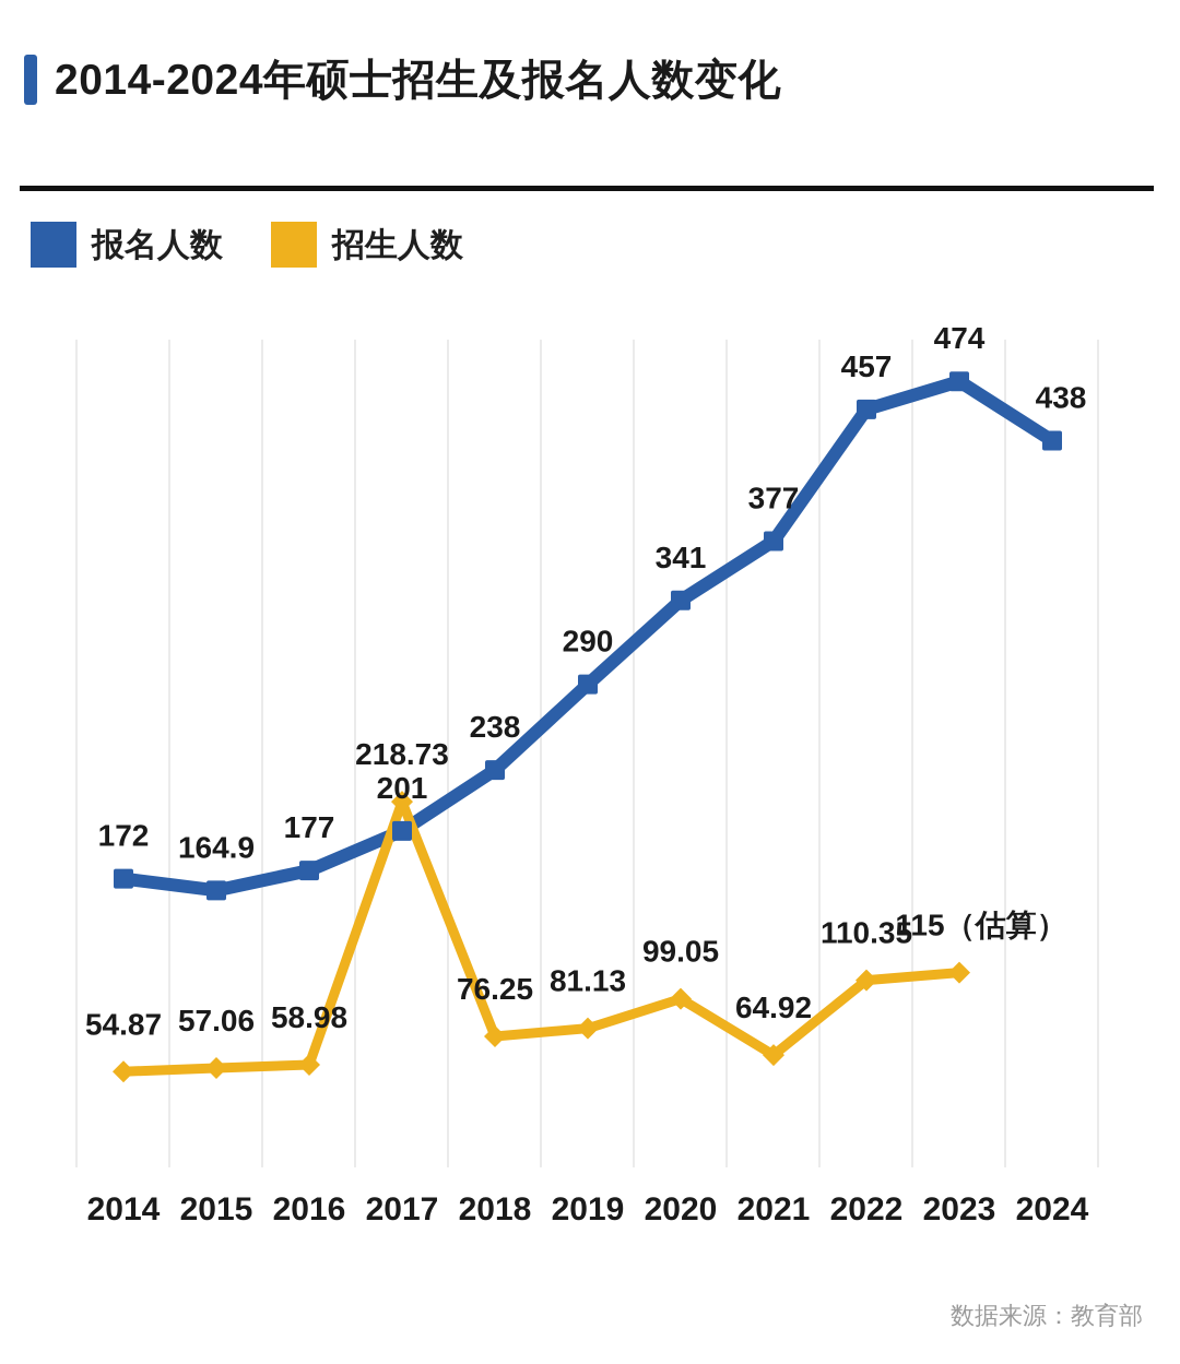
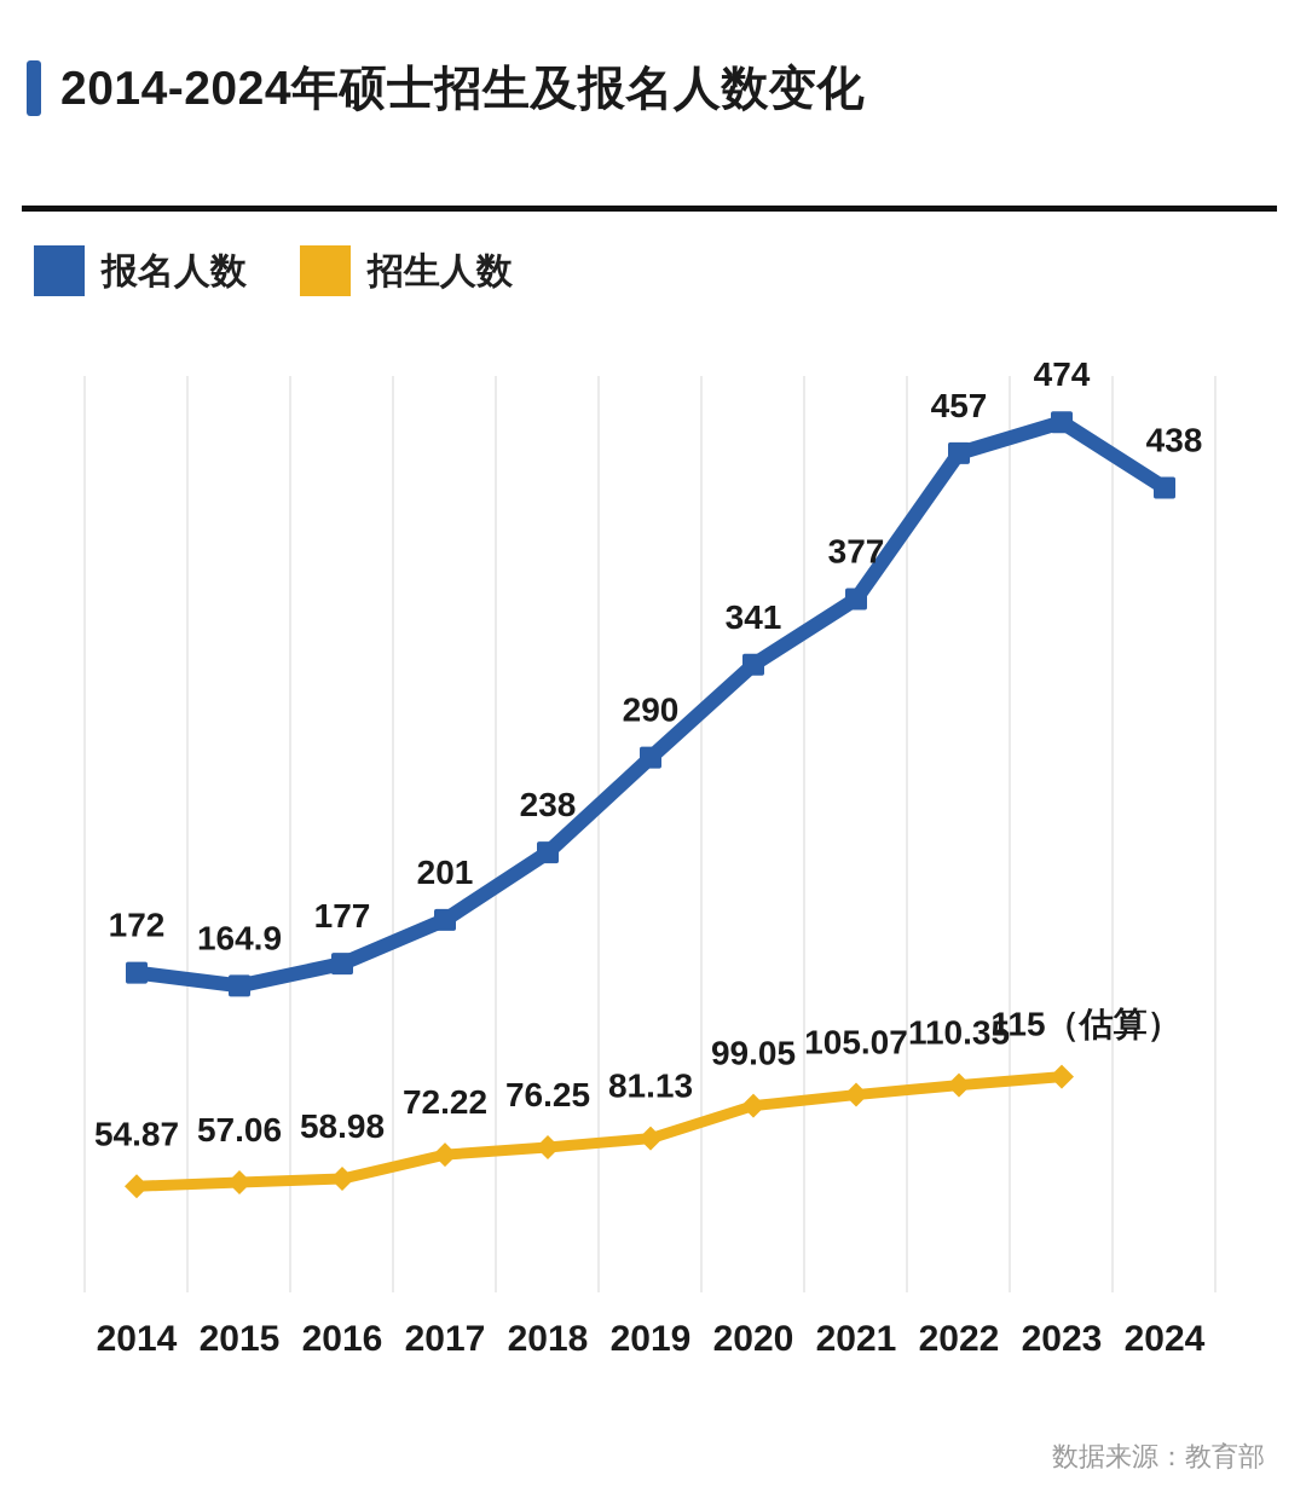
招生人数/2017: 218.73 -> 72.22
招生人数/2021: 64.92 -> 105.07
